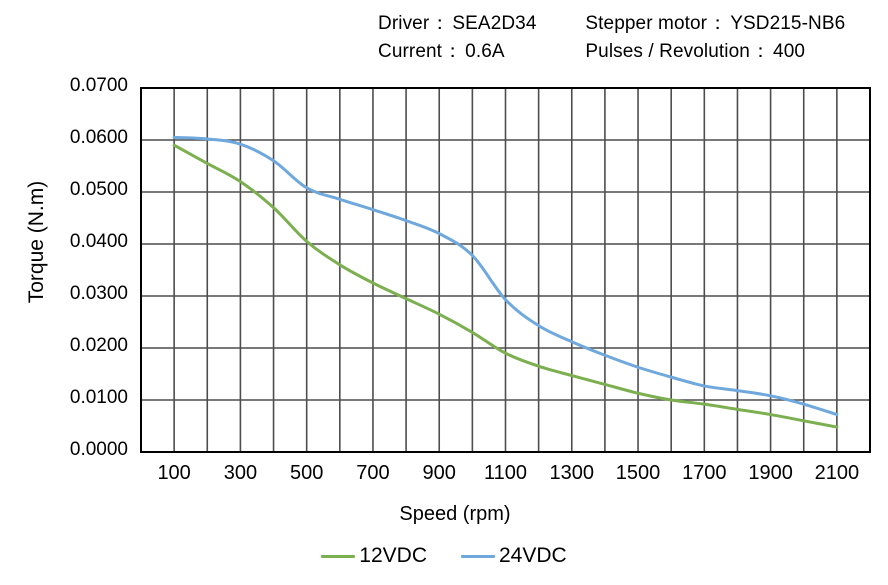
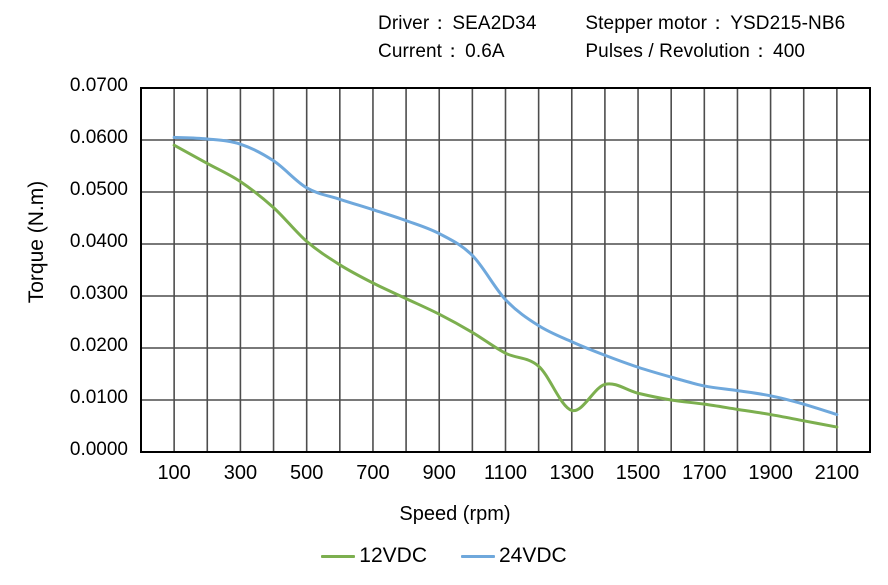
12VDC/1300: 0.015 -> 0.008
